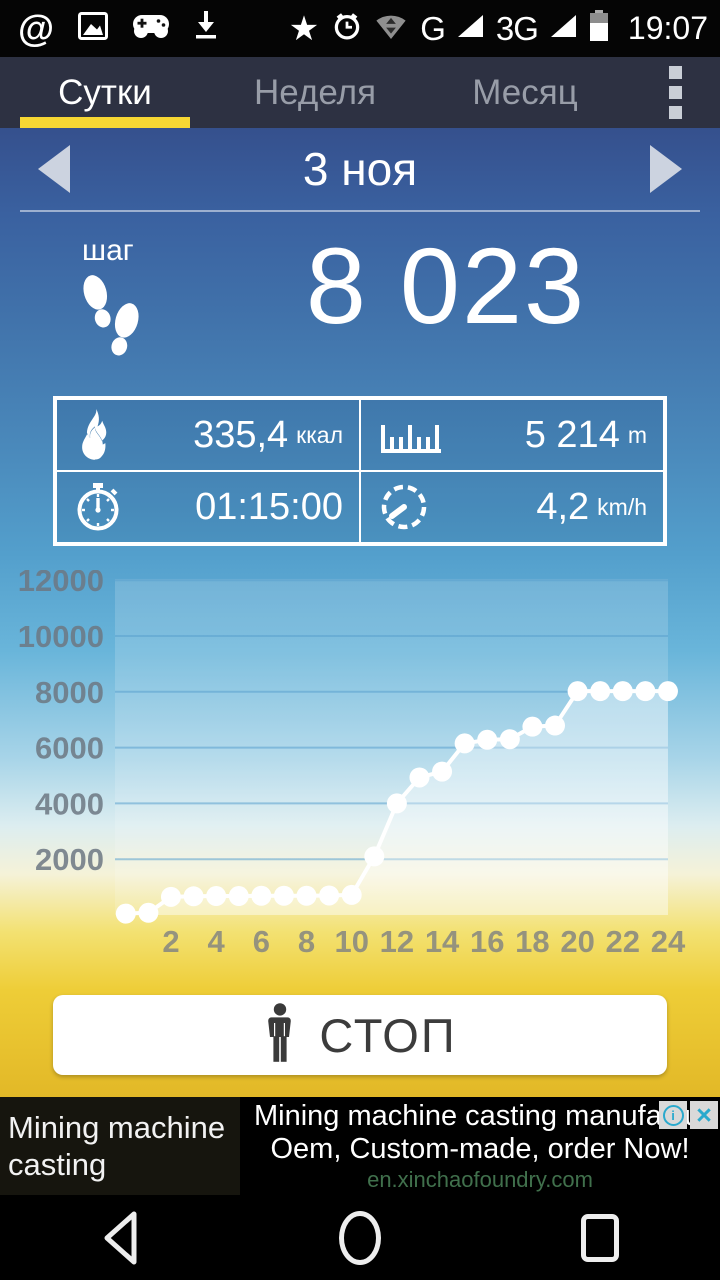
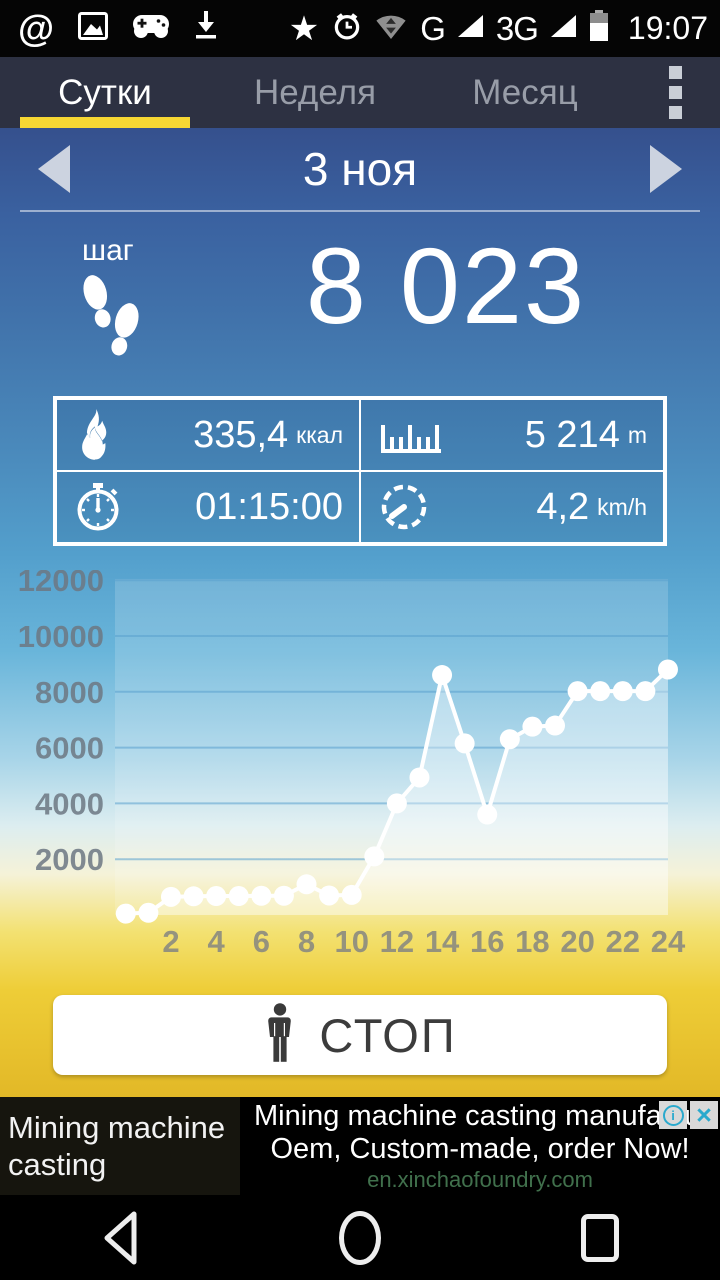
8: 700 -> 1100
14: 5100 -> 8600
16: 6300 -> 3600
24: 8000 -> 8800
